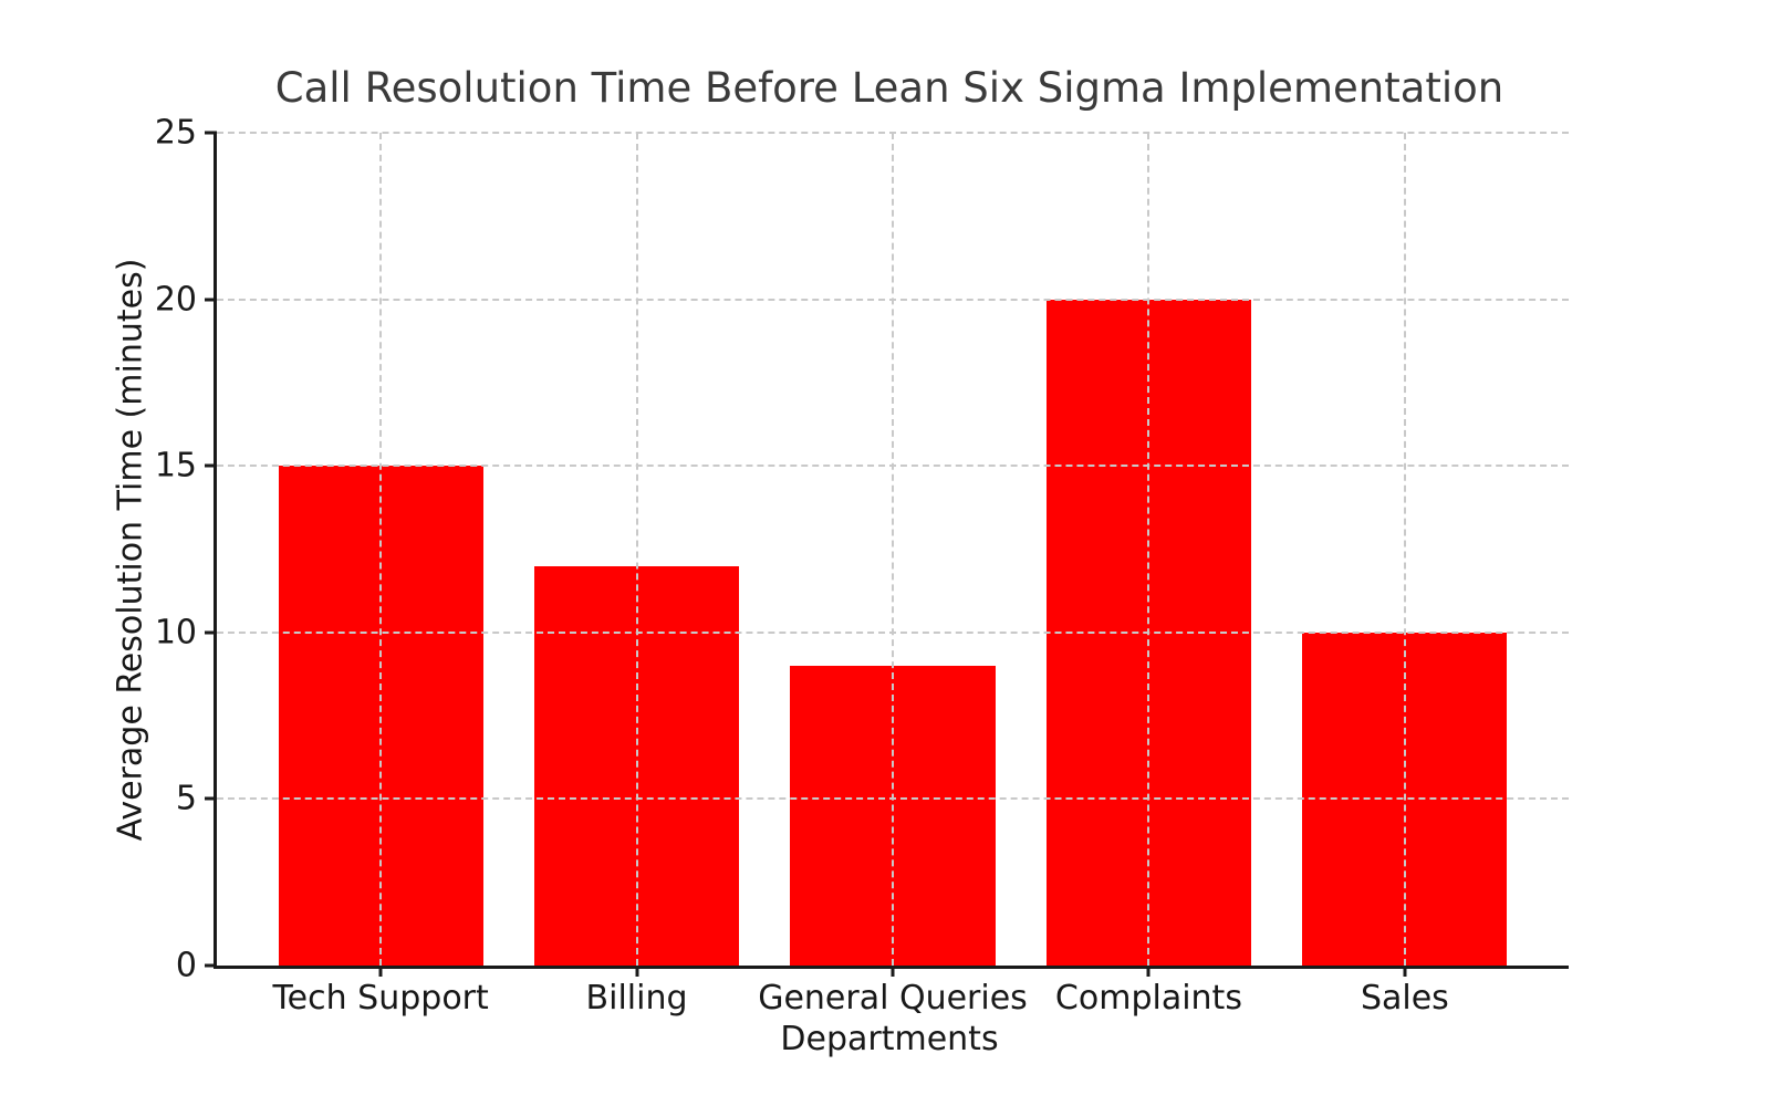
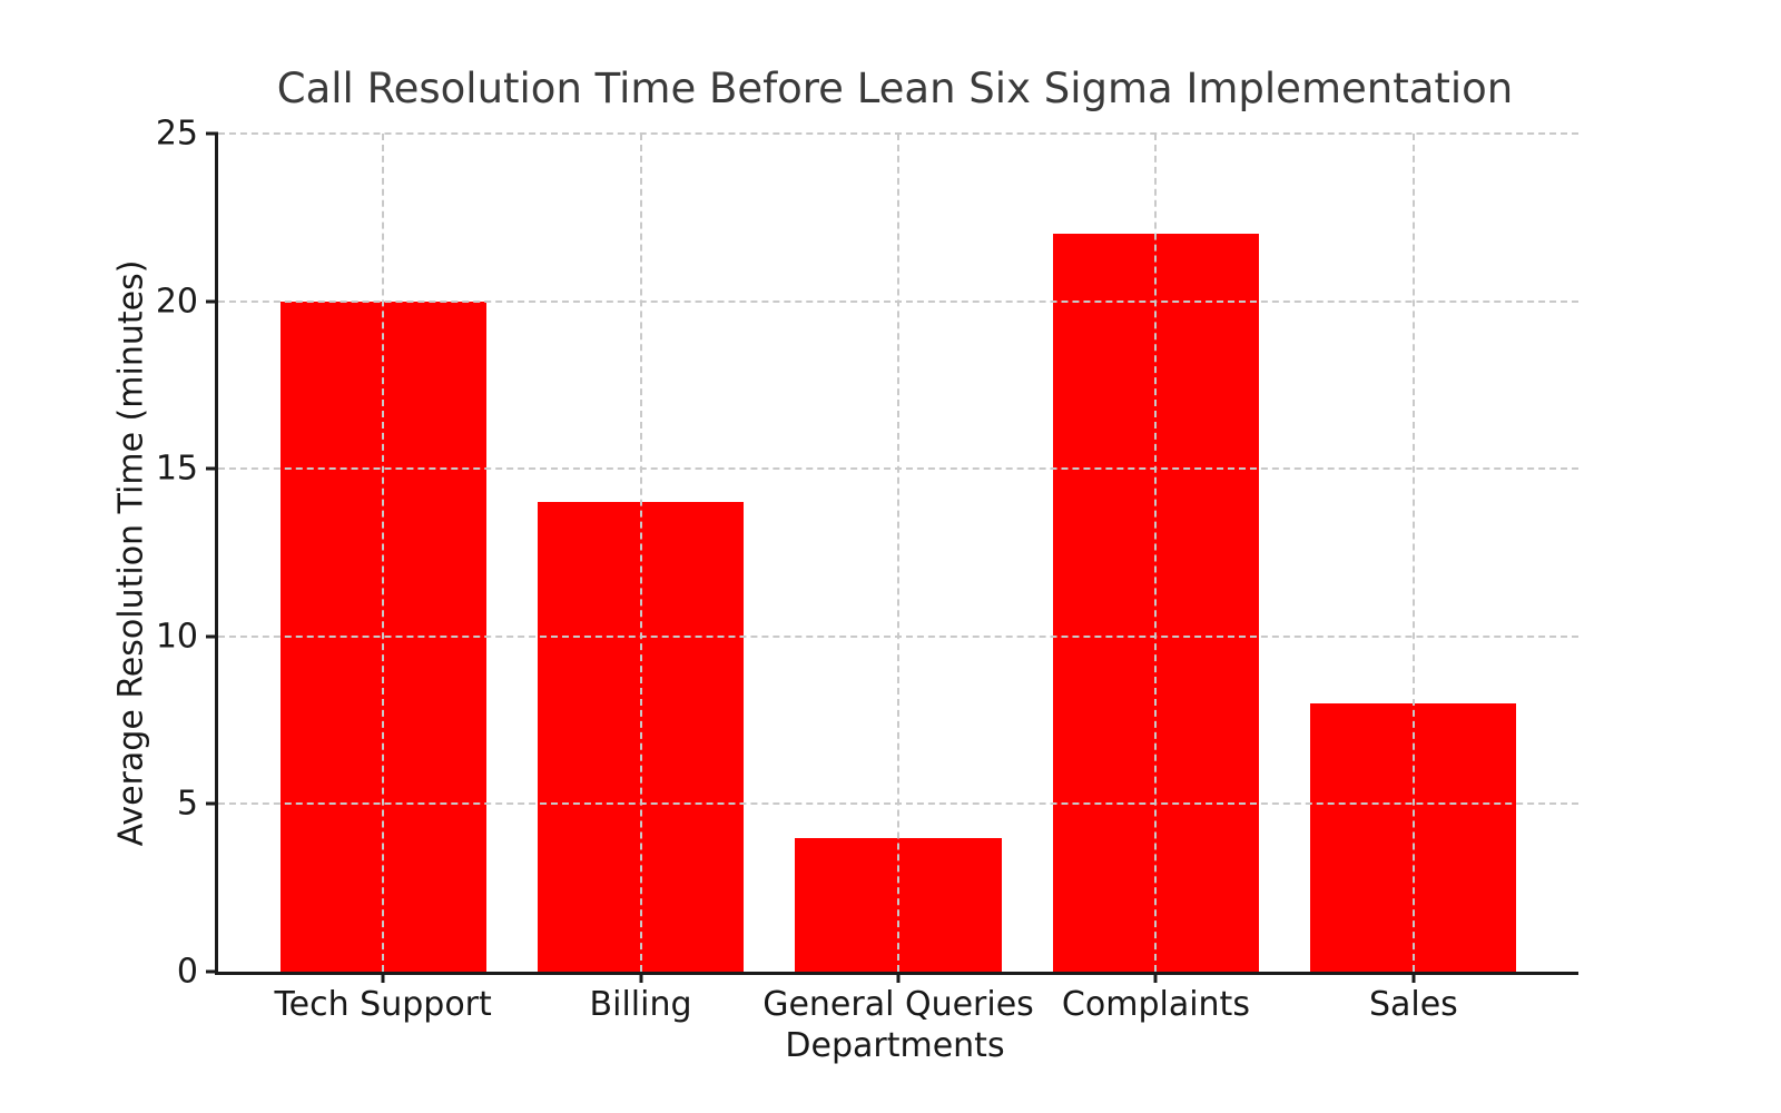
Tech Support: 15 -> 20
Billing: 12 -> 14
General Queries: 9 -> 4
Complaints: 20 -> 22
Sales: 10 -> 8
